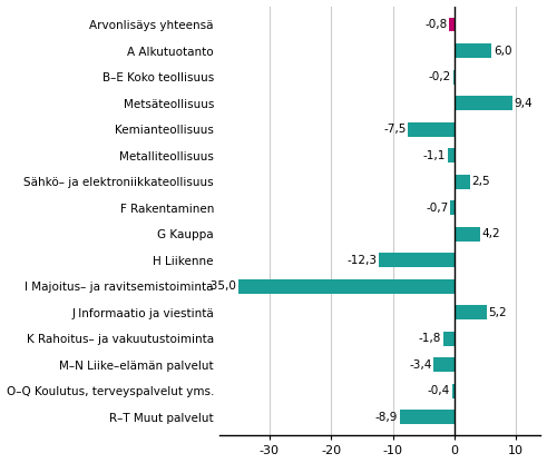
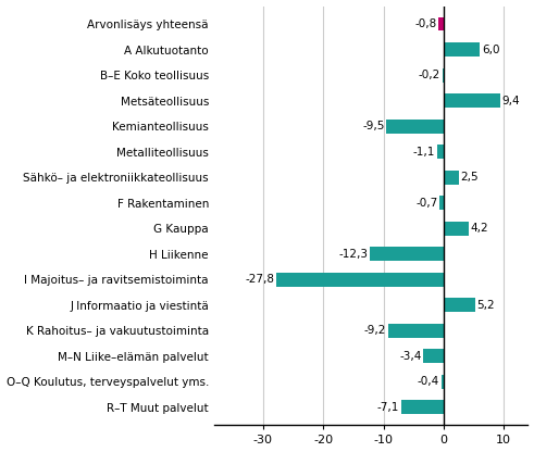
Kemianteollisuus: -7,5 -> -9,5
I Majoitus– ja ravitsemistoiminta: -35.0 -> -27.8
K Rahoitus– ja vakuutustoiminta: -1,8 -> -9,2
R–T Muut palvelut: -8,9 -> -7,1
